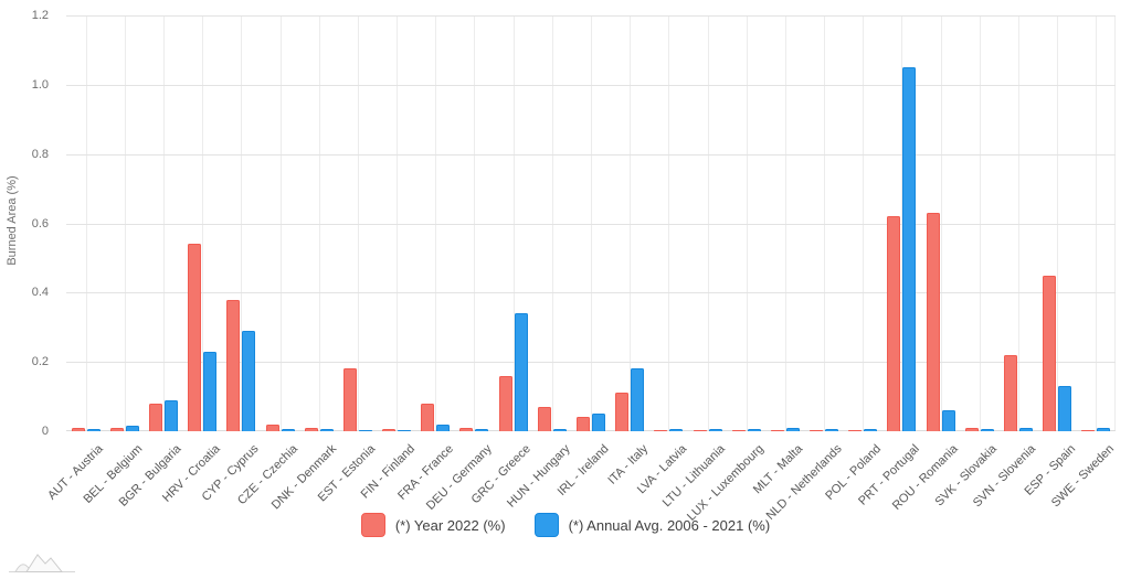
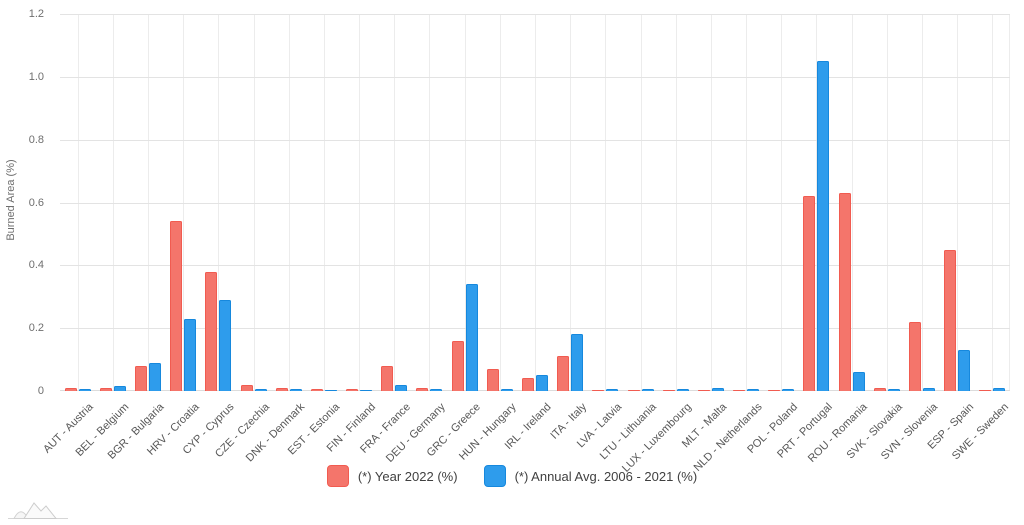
(*) Year 2022 (%)/EST - Estonia: 0.18 -> 0.01
